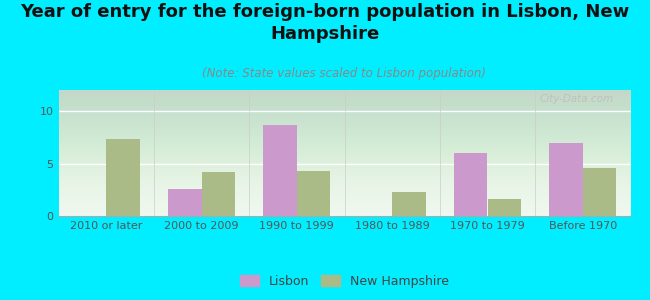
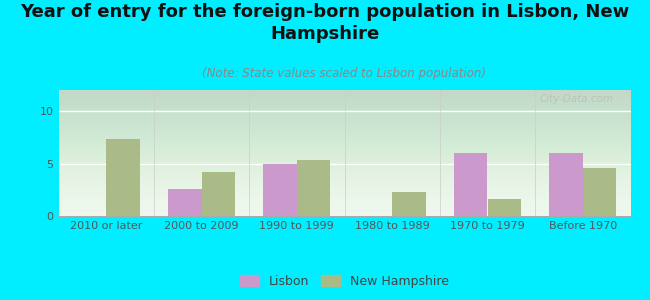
Lisbon/1990 to 1999: 8.7 -> 5.0
New Hampshire/1990 to 1999: 4.3 -> 5.3
Lisbon/Before 1970: 7.0 -> 6.0
